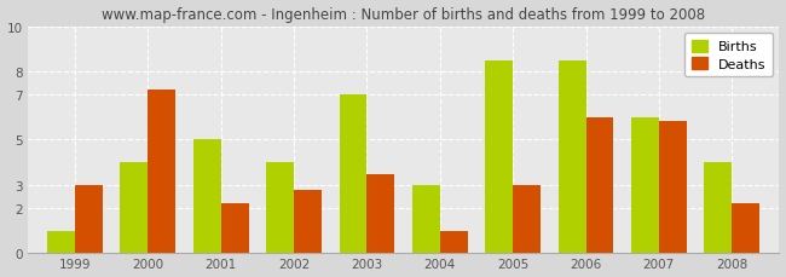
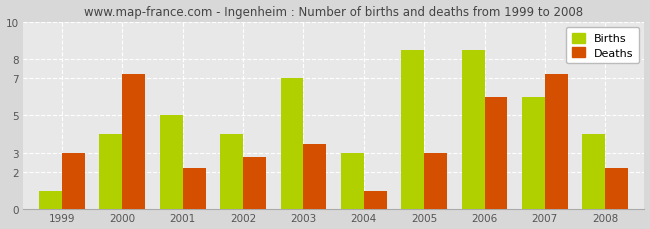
Deaths/2007: 5.8 -> 7.2
